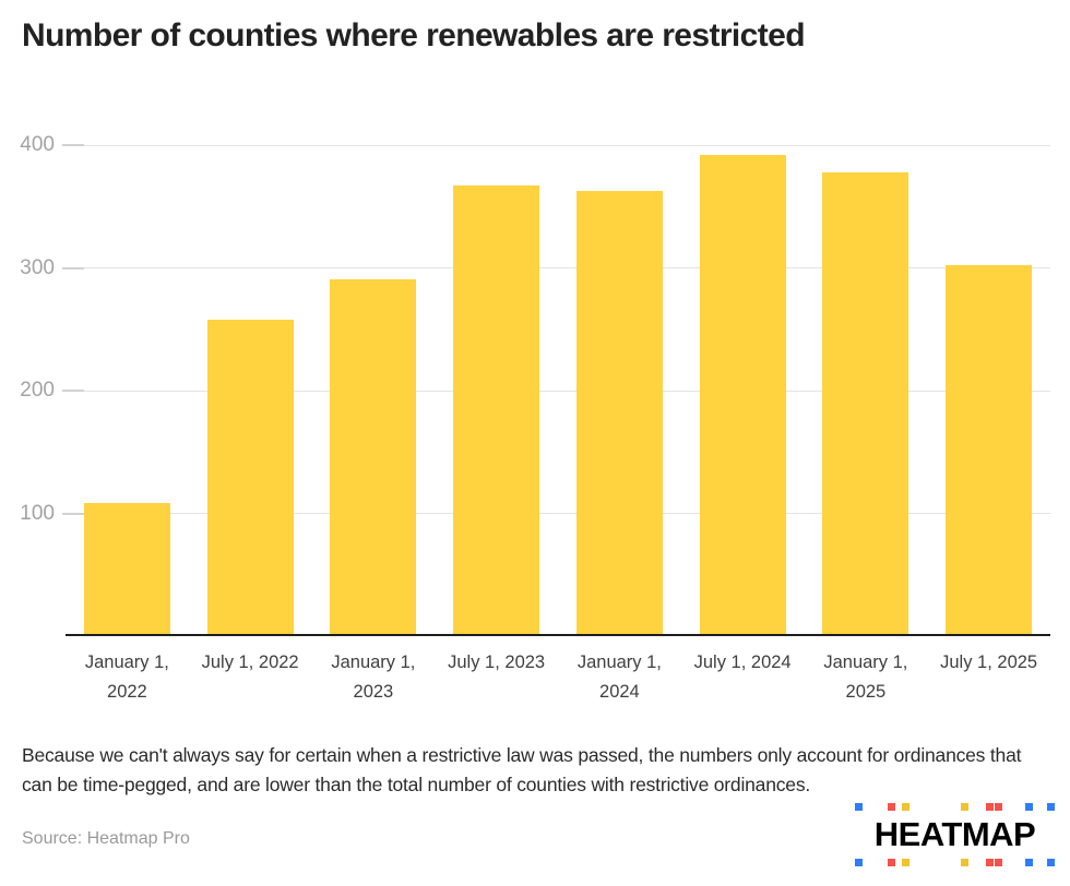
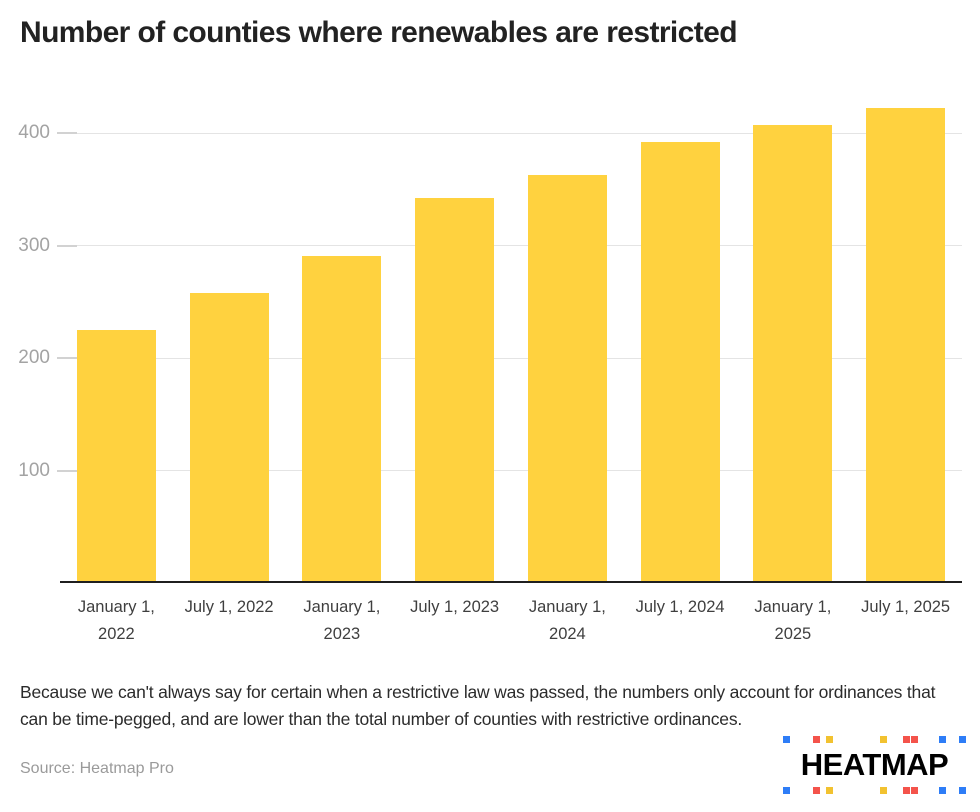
January 1, 2022: 107 -> 223
July 1, 2023: 365 -> 340
January 1, 2025: 376 -> 405
July 1, 2025: 300 -> 420
